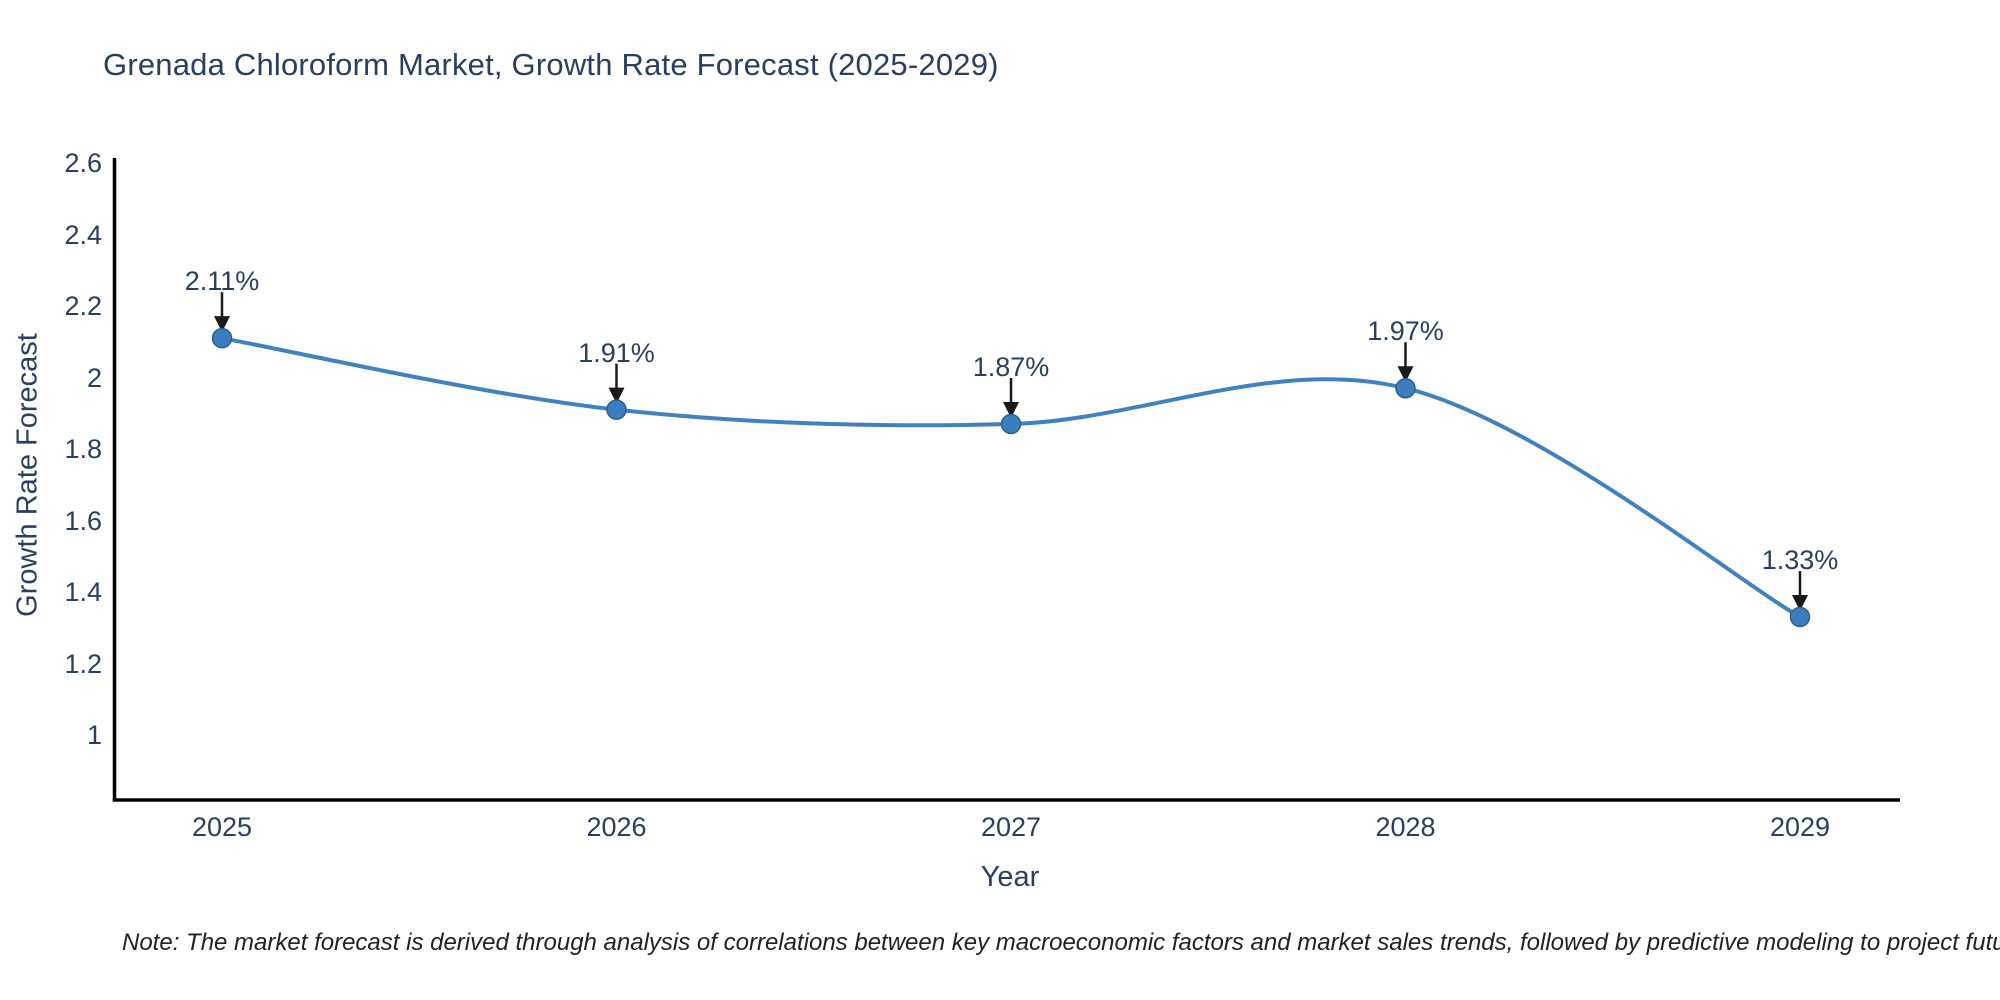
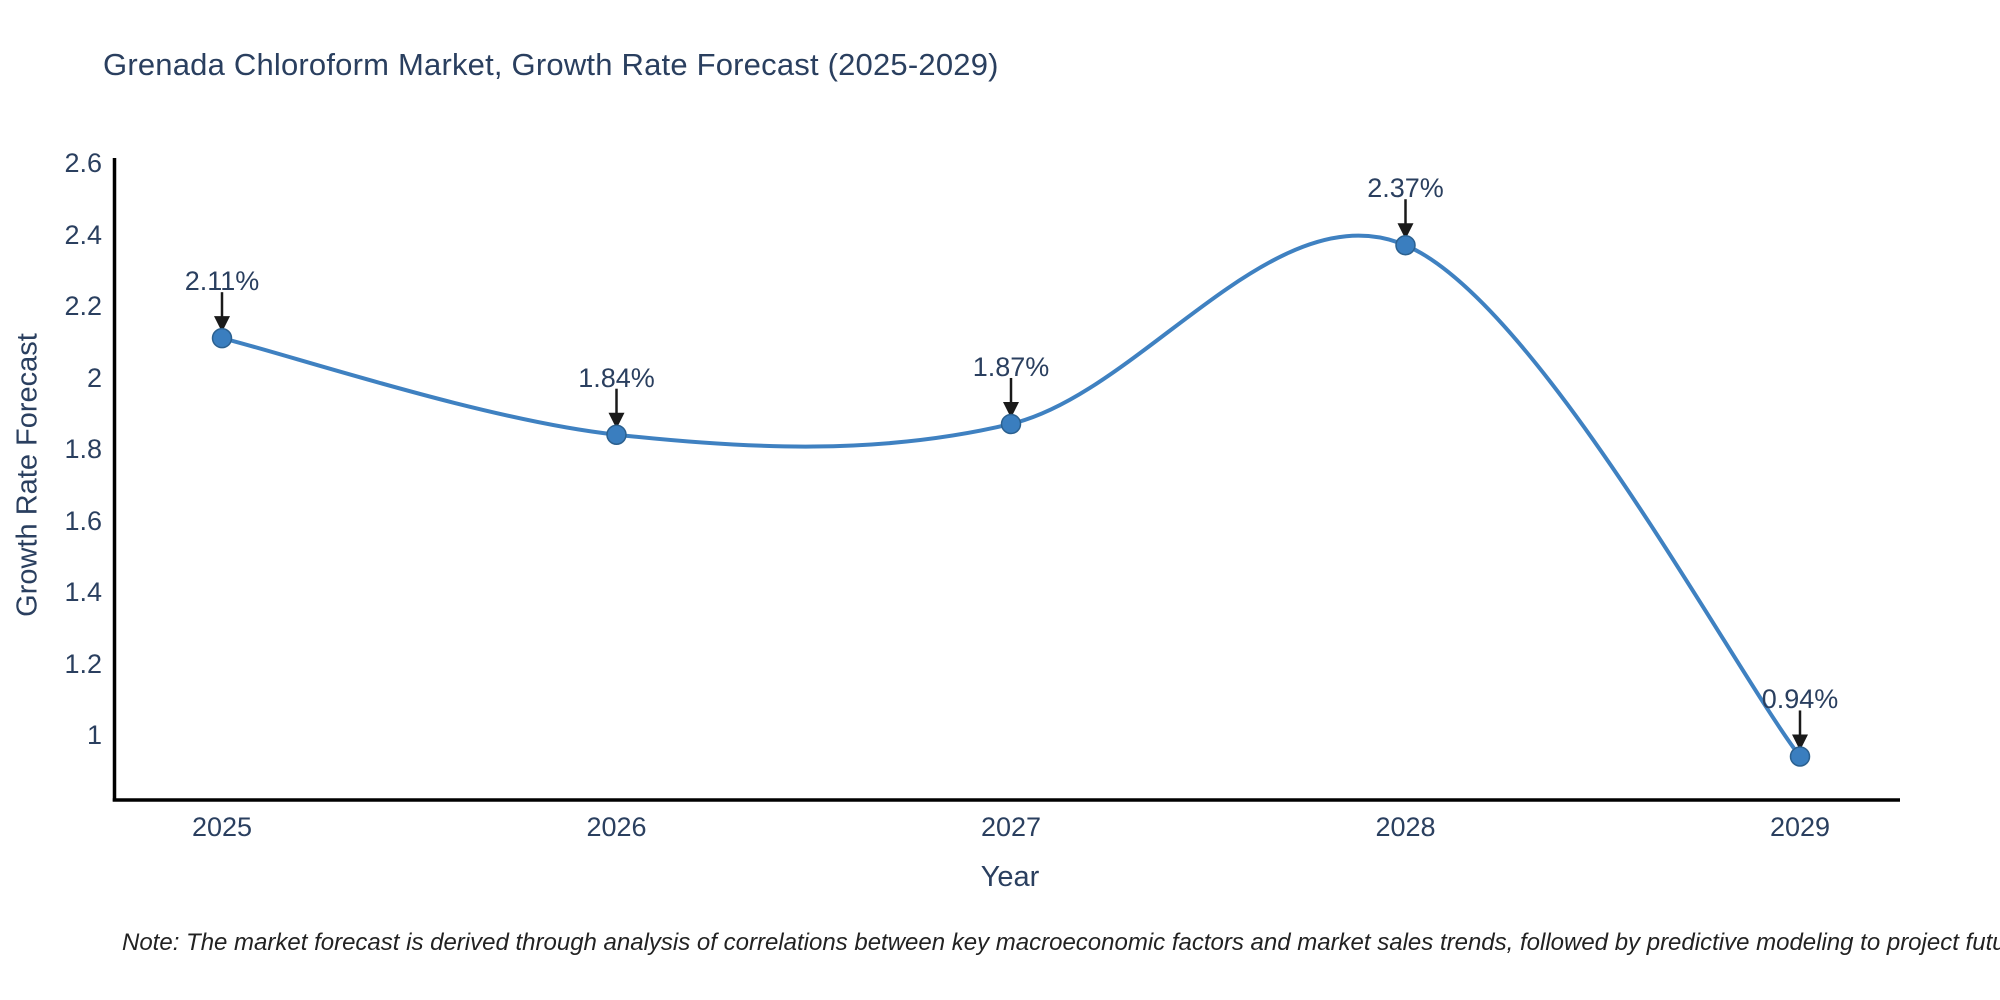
2026: 1.91% -> 1.84%
2028: 1.97% -> 2.37%
2029: 1.33% -> 0.94%
